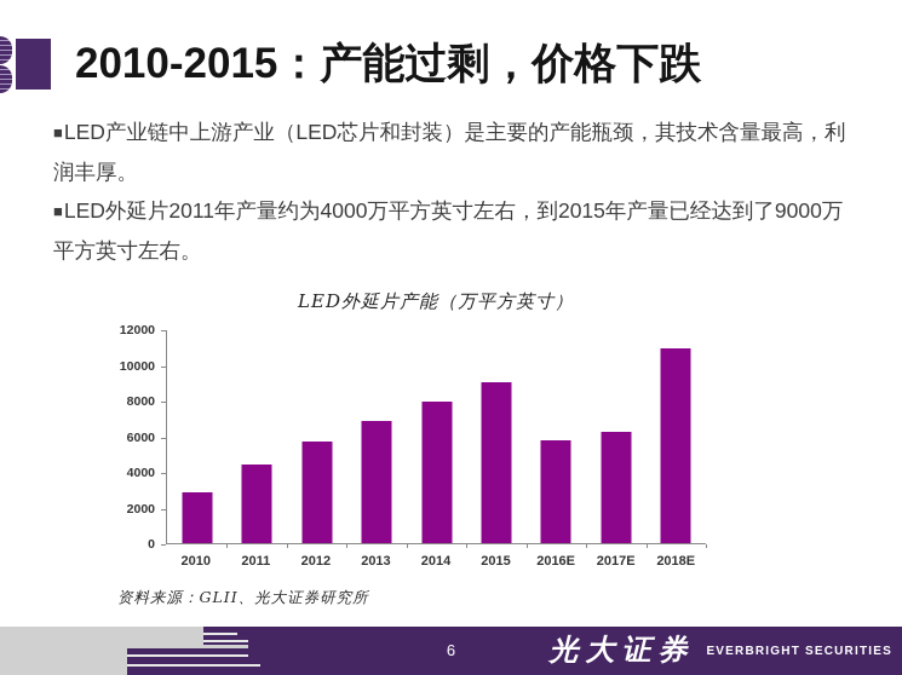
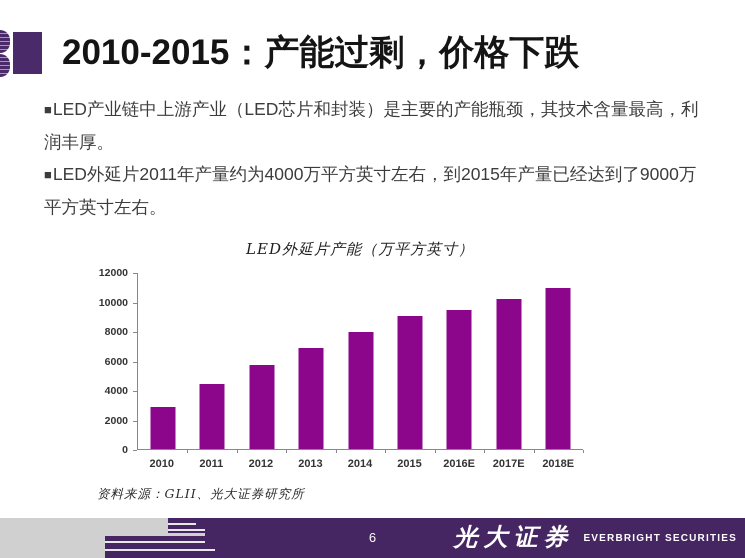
2016E: 5800 -> 9400
2017E: 6300 -> 10200
